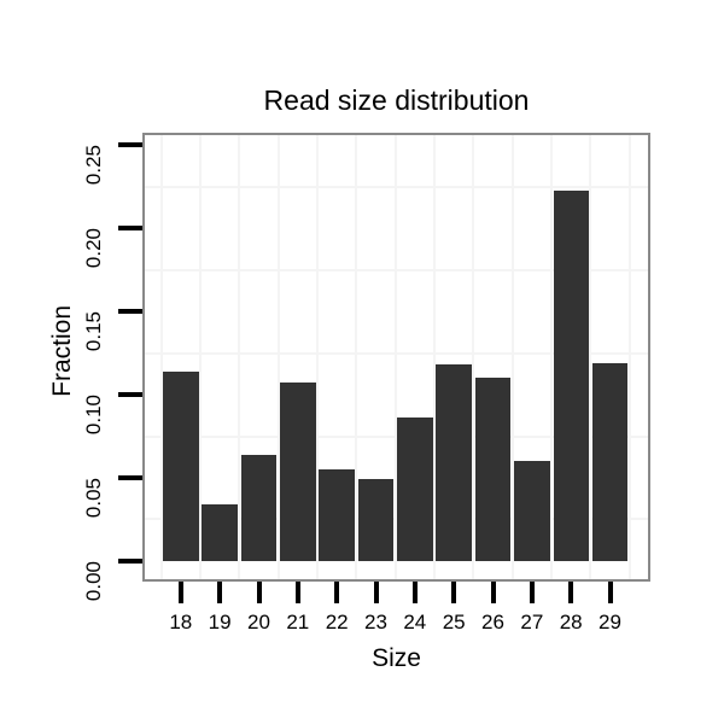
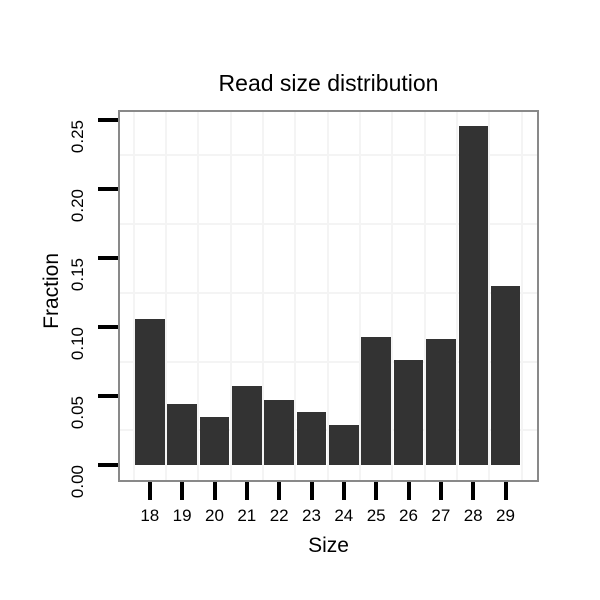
18: 0.114 -> 0.106
19: 0.034 -> 0.044
20: 0.064 -> 0.035
21: 0.107 -> 0.057
22: 0.055 -> 0.047
23: 0.049 -> 0.038
24: 0.086 -> 0.029
25: 0.118 -> 0.093
26: 0.110 -> 0.076
27: 0.060 -> 0.091
28: 0.223 -> 0.246
29: 0.119 -> 0.130
